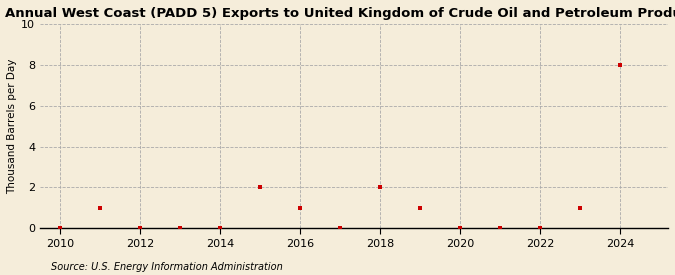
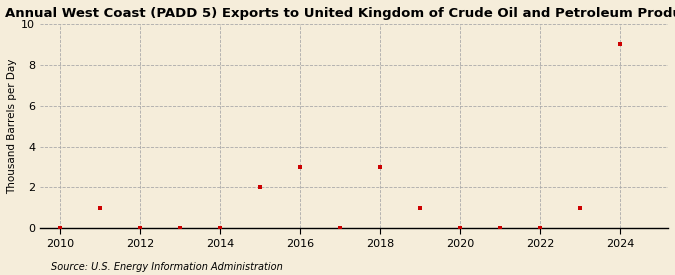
2016: 1 -> 3
2018: 2 -> 3
2024: 8 -> 9
